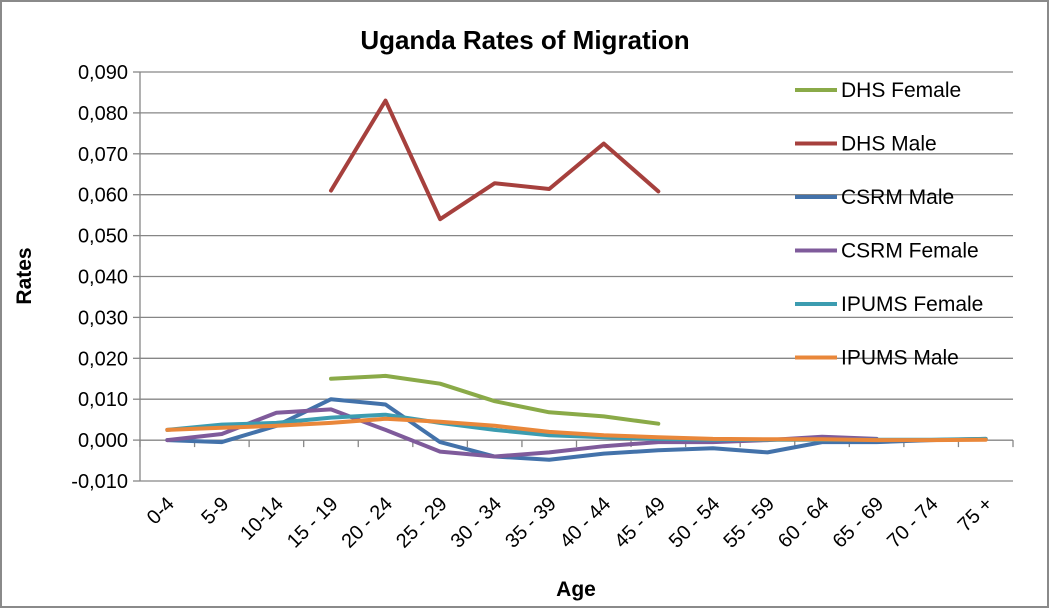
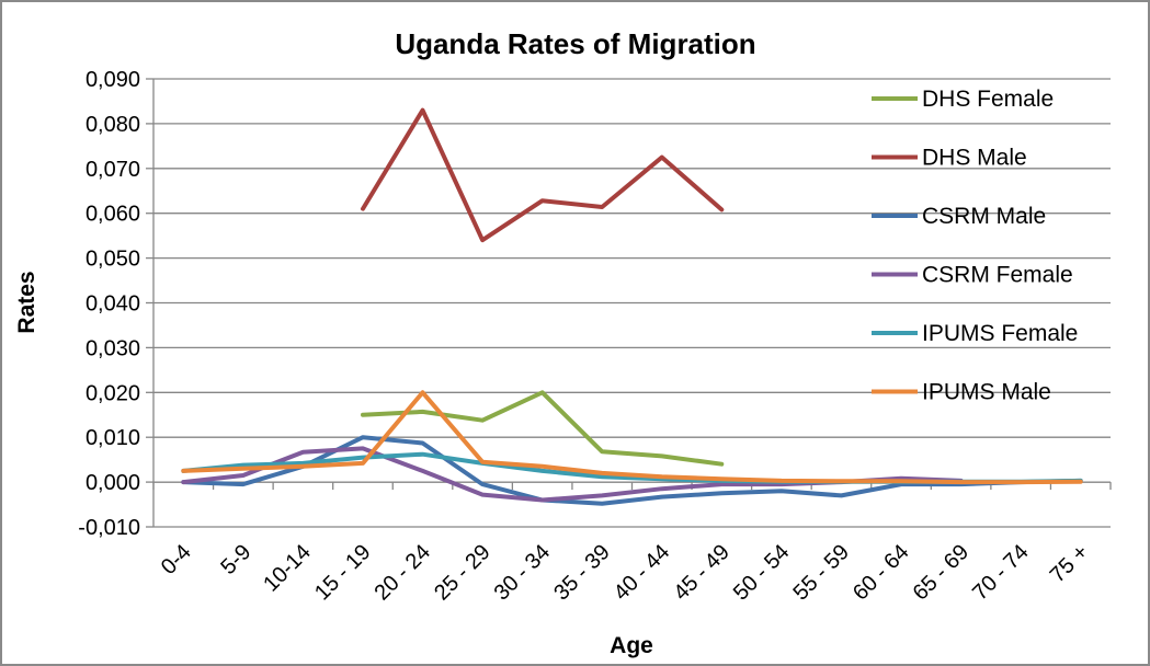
IPUMS Male/20 - 24: 0,01 -> 0,02
DHS Female/30 - 34: 0,01 -> 0,02
